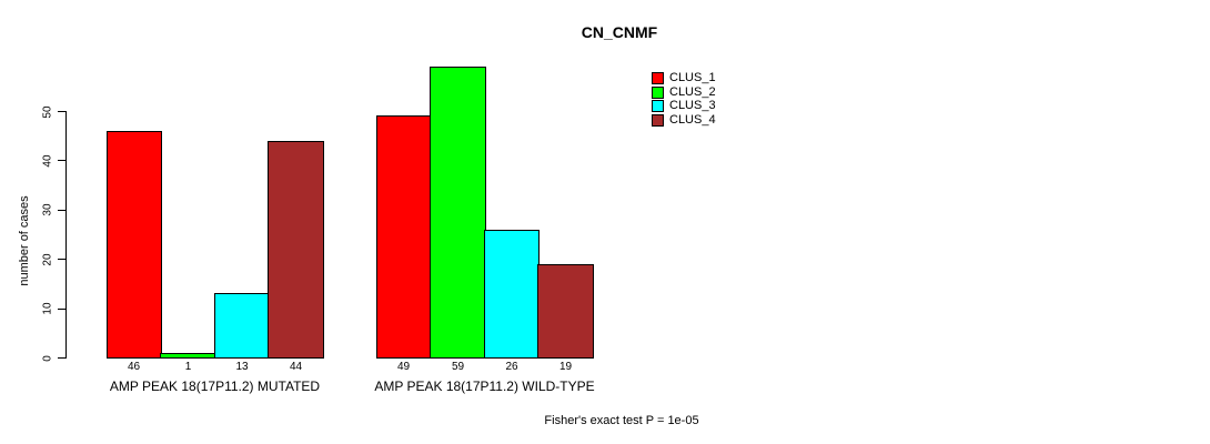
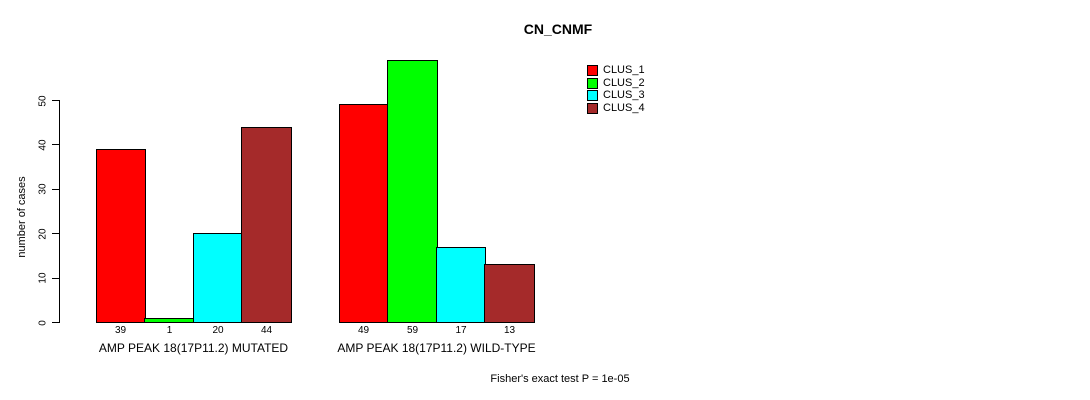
CLUS_1/AMP PEAK 18(17P11.2) MUTATED: 46 -> 39
CLUS_3/AMP PEAK 18(17P11.2) MUTATED: 13 -> 20
CLUS_3/AMP PEAK 18(17P11.2) WILD-TYPE: 26 -> 17
CLUS_4/AMP PEAK 18(17P11.2) WILD-TYPE: 19 -> 13
